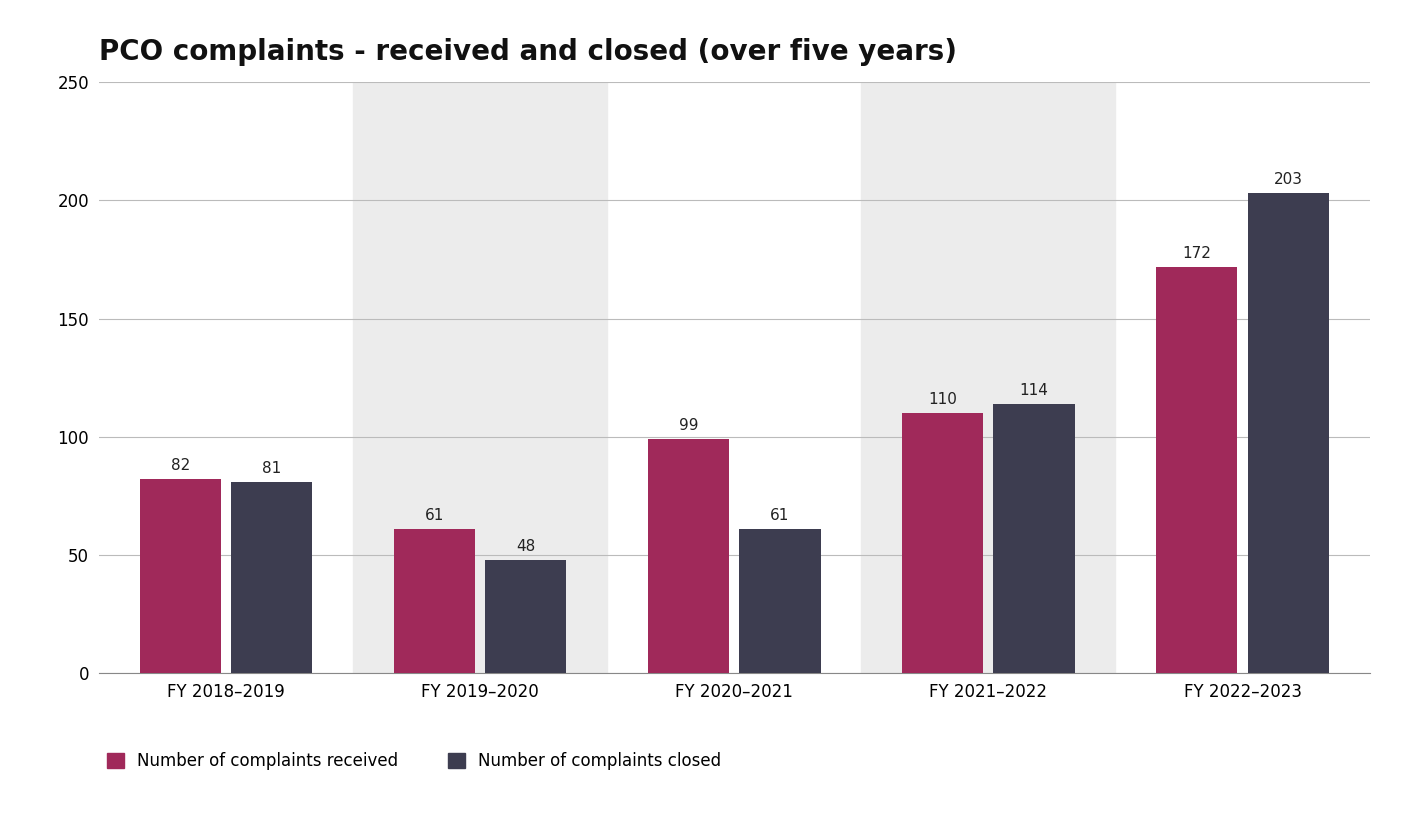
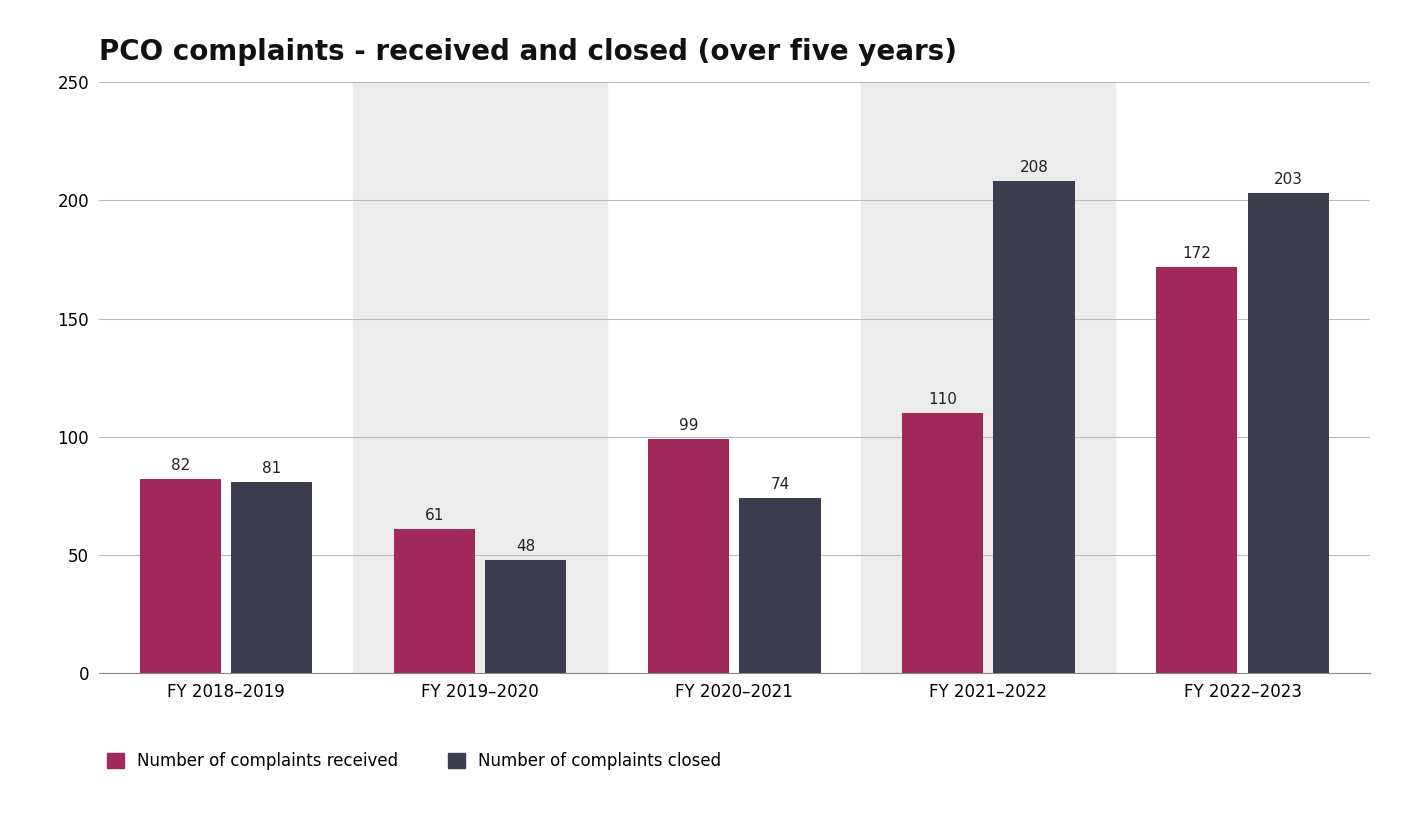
Number of complaints closed/FY 2020–2021: 61 -> 74
Number of complaints closed/FY 2021–2022: 114 -> 208
